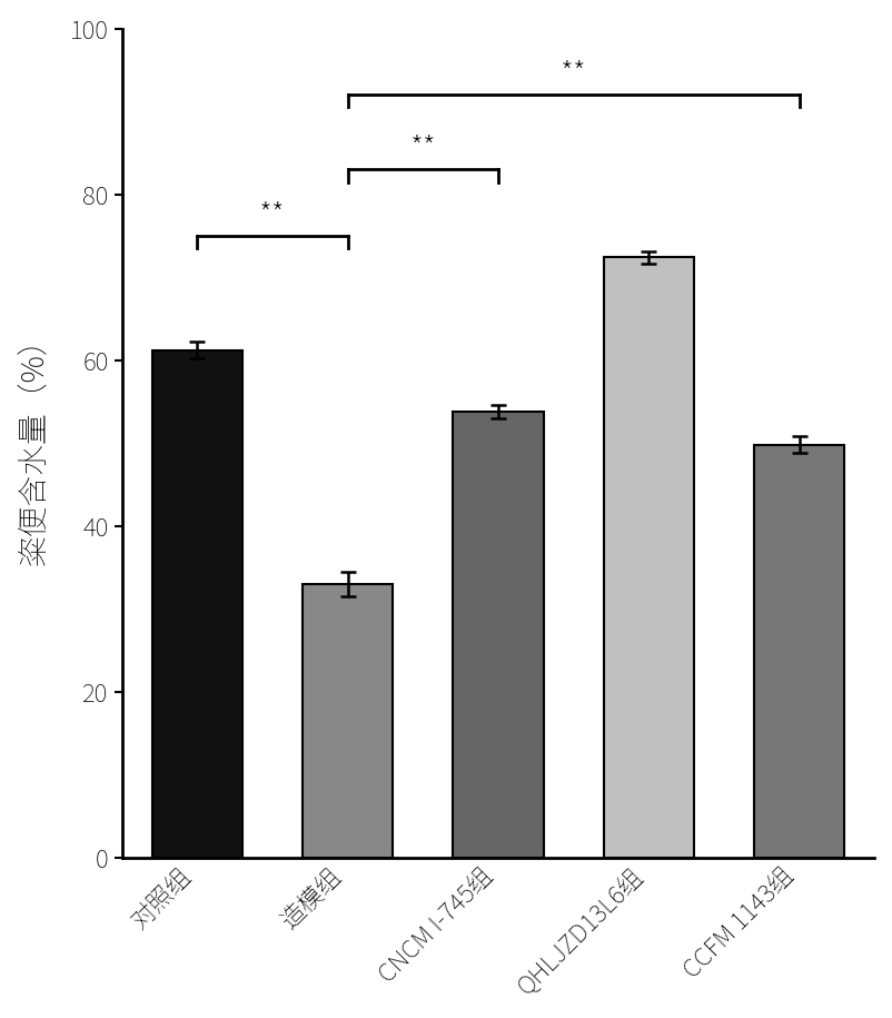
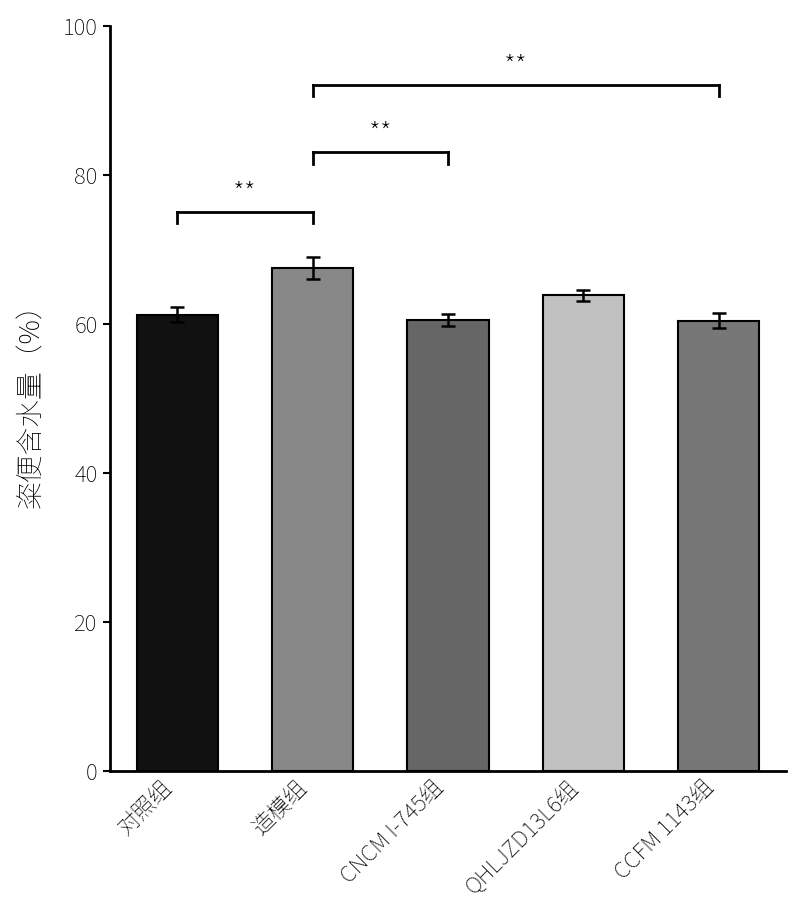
造模组: 33.0 -> 67.5
CNCM I-745组: 53.8 -> 60.5
QHLJZD13L6组: 72.4 -> 63.8
CCFM 1143组: 49.8 -> 60.4
